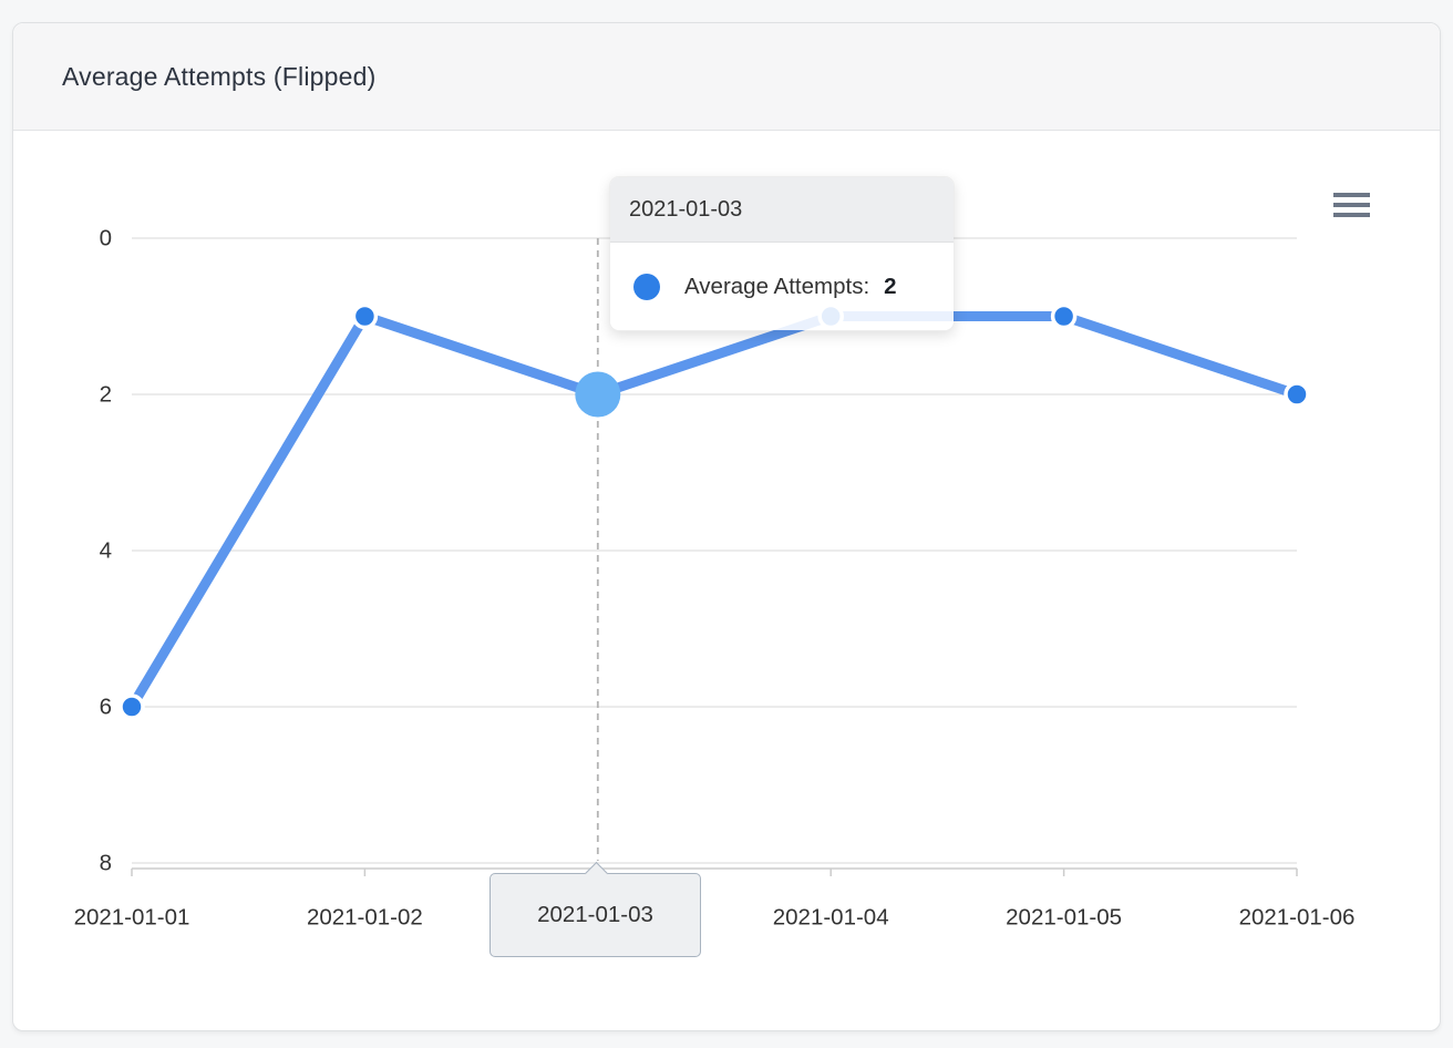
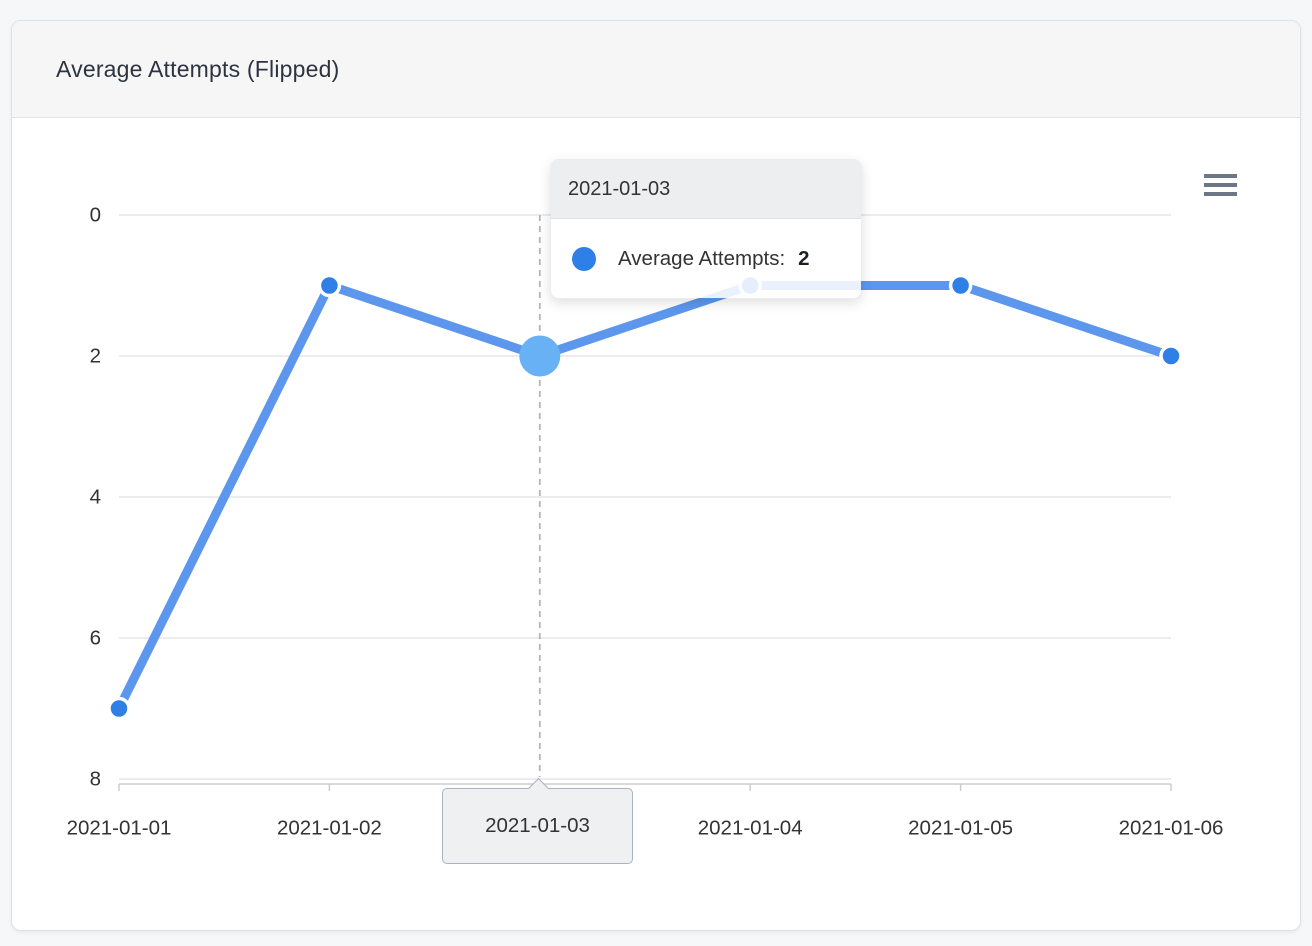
2021-01-01: 6 -> 7
